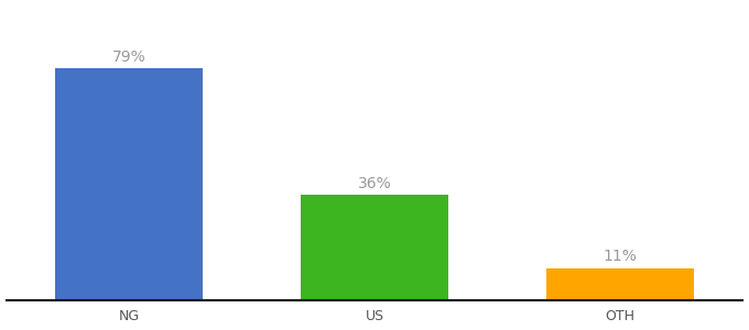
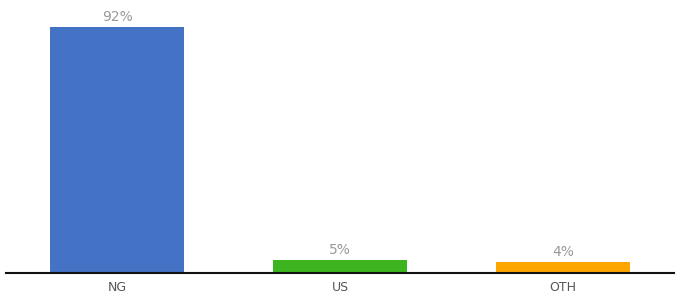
NG: 79% -> 92%
US: 36% -> 5%
OTH: 11% -> 4%
